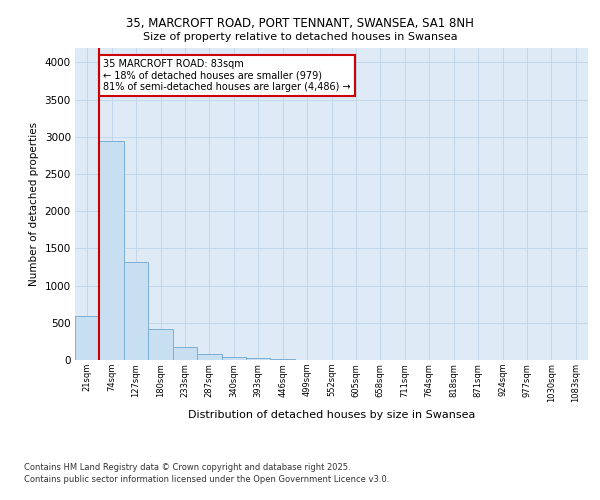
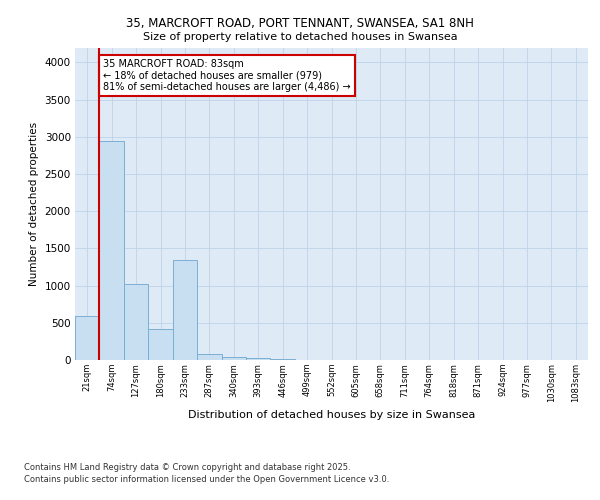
127sqm: 1320 -> 1020
233sqm: 170 -> 1340
